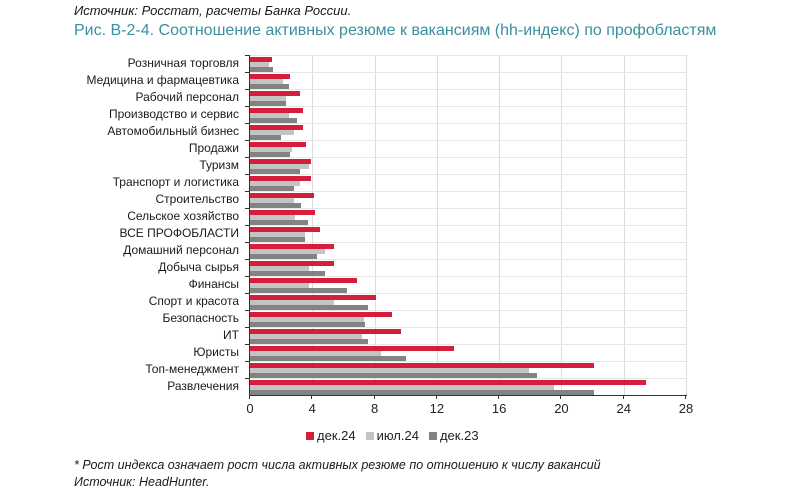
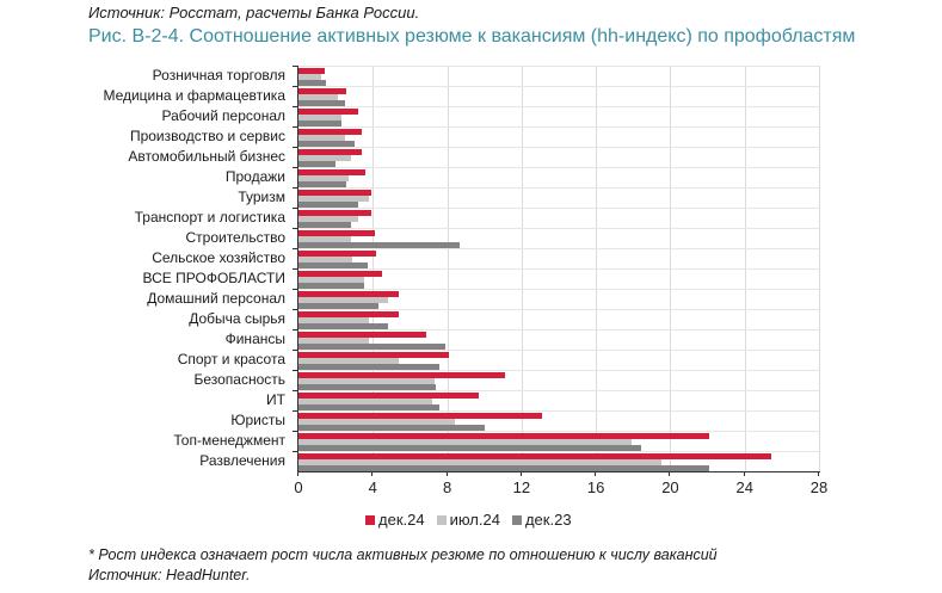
дек.23/Строительство: 3.3 -> 8.7
дек.23/Финансы: 6.2 -> 7.9
дек.24/Безопасность: 9.1 -> 11.1
